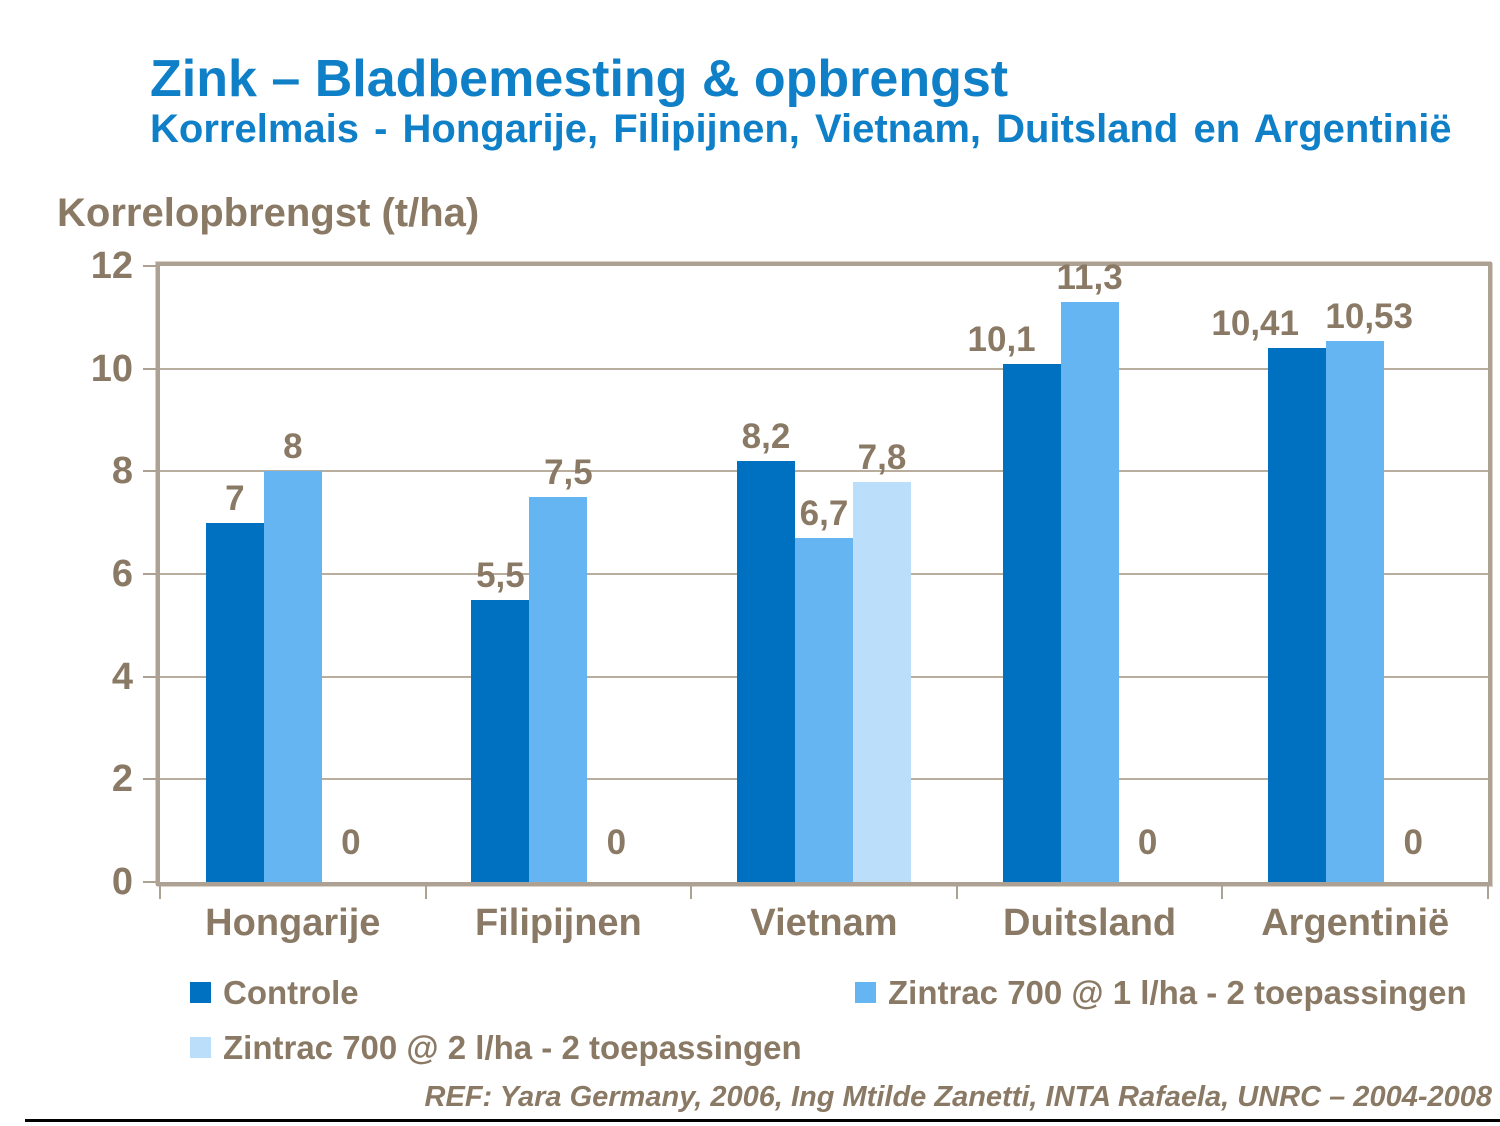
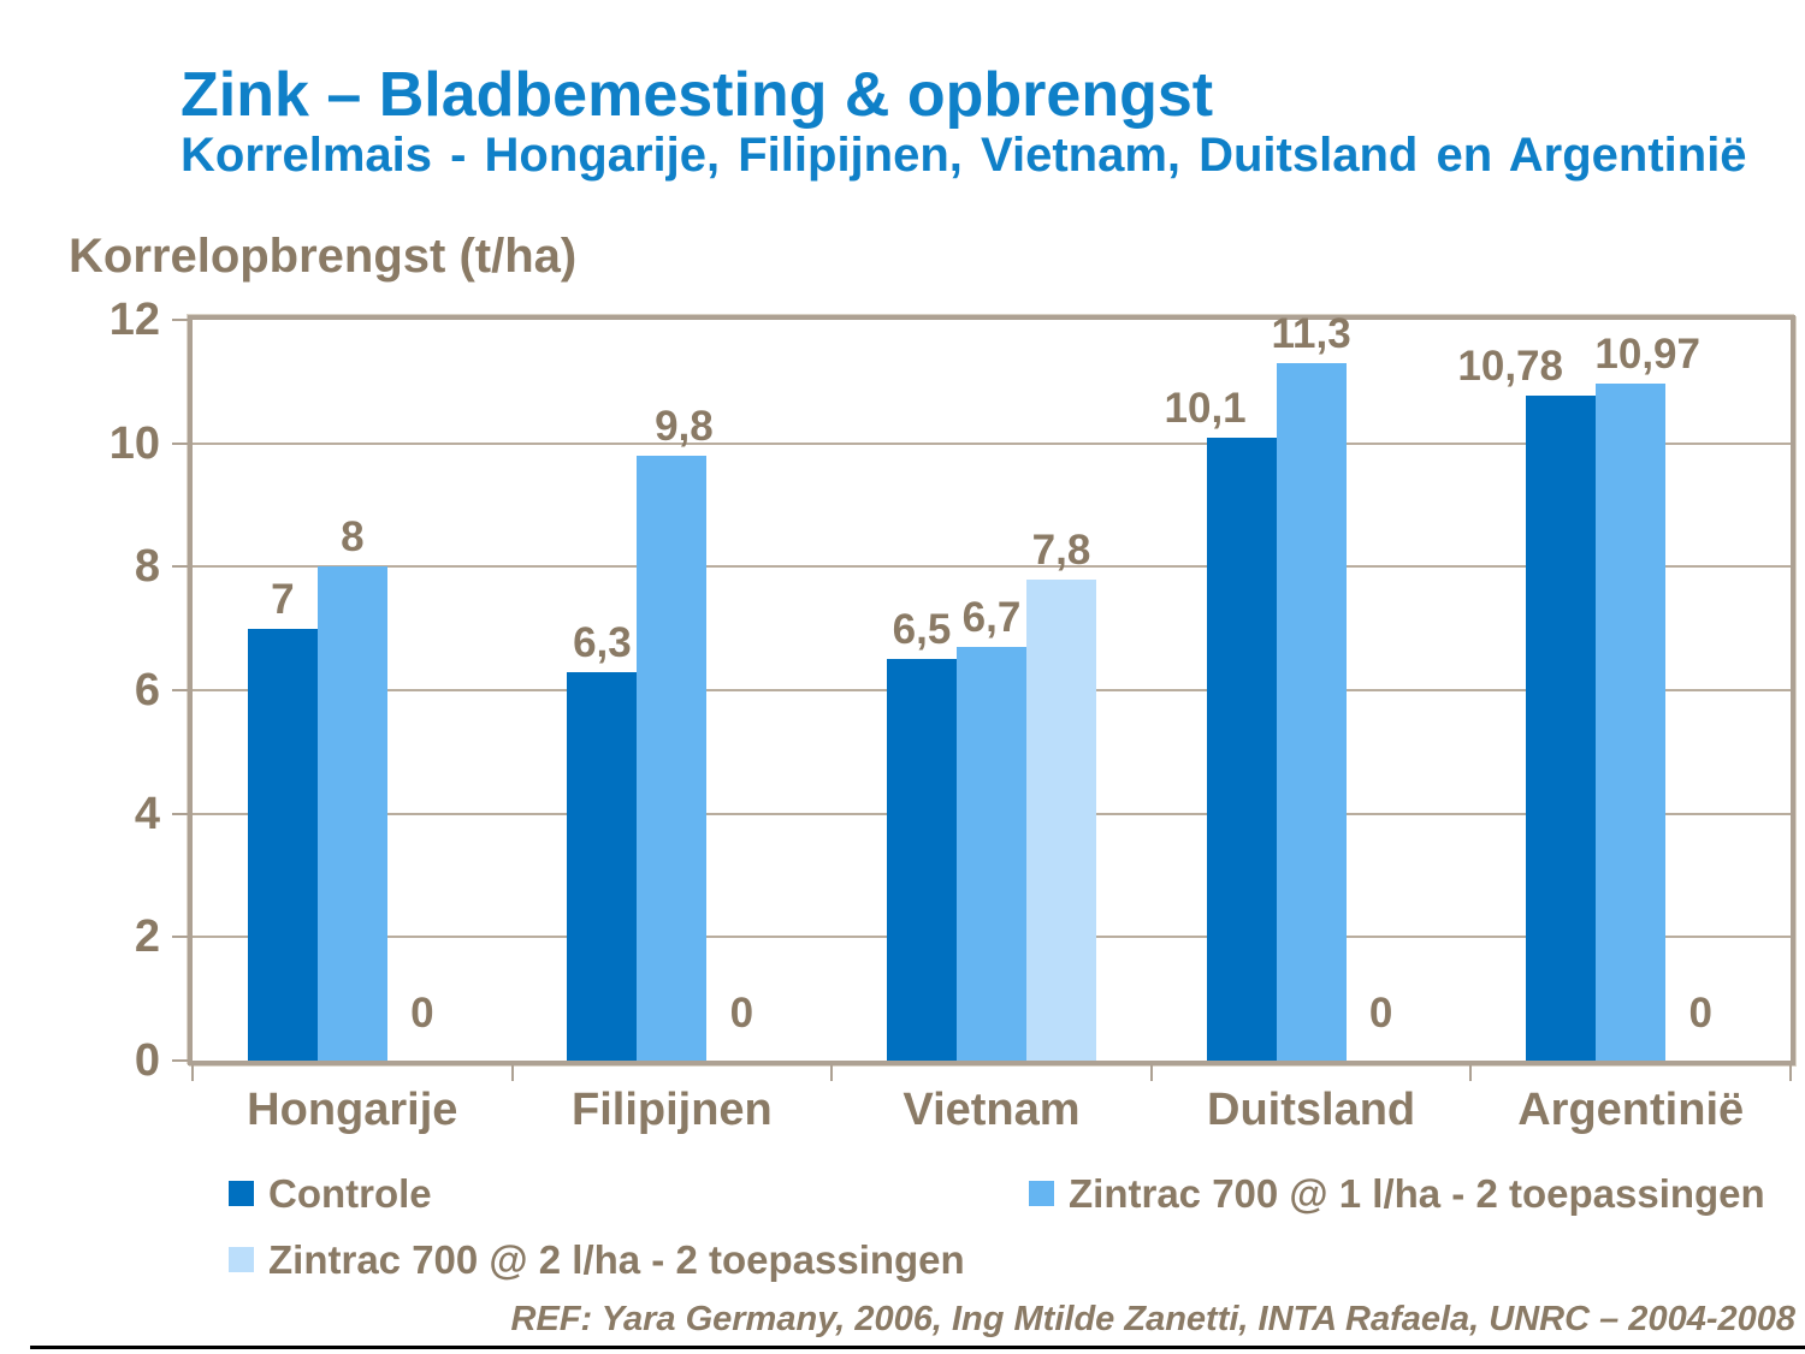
Controle/Filipijnen: 5,5 -> 6,3
Zintrac 700 @ 1 l/ha - 2 toepassingen/Filipijnen: 7,5 -> 9,8
Controle/Vietnam: 8,2 -> 6,5
Controle/Argentinië: 10,41 -> 10,78
Zintrac 700 @ 1 l/ha - 2 toepassingen/Argentinië: 10,53 -> 10,97
